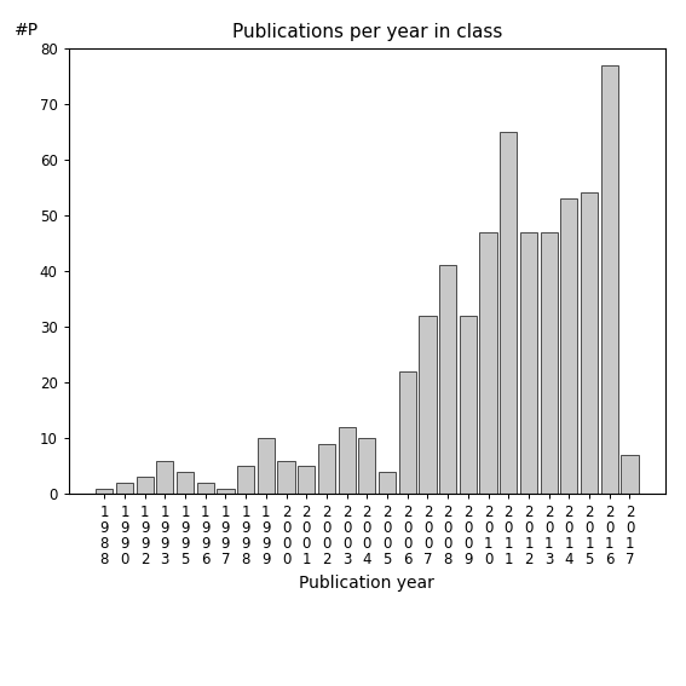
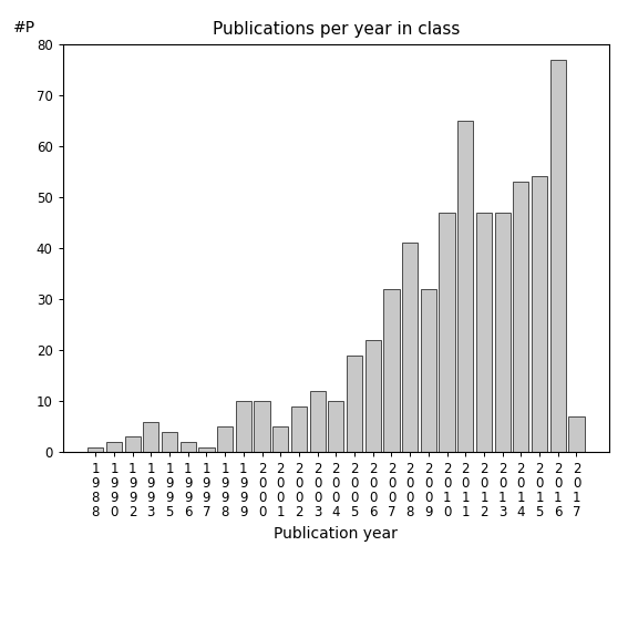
2 0 0 0: 6 -> 10
2 0 0 5: 4 -> 19
